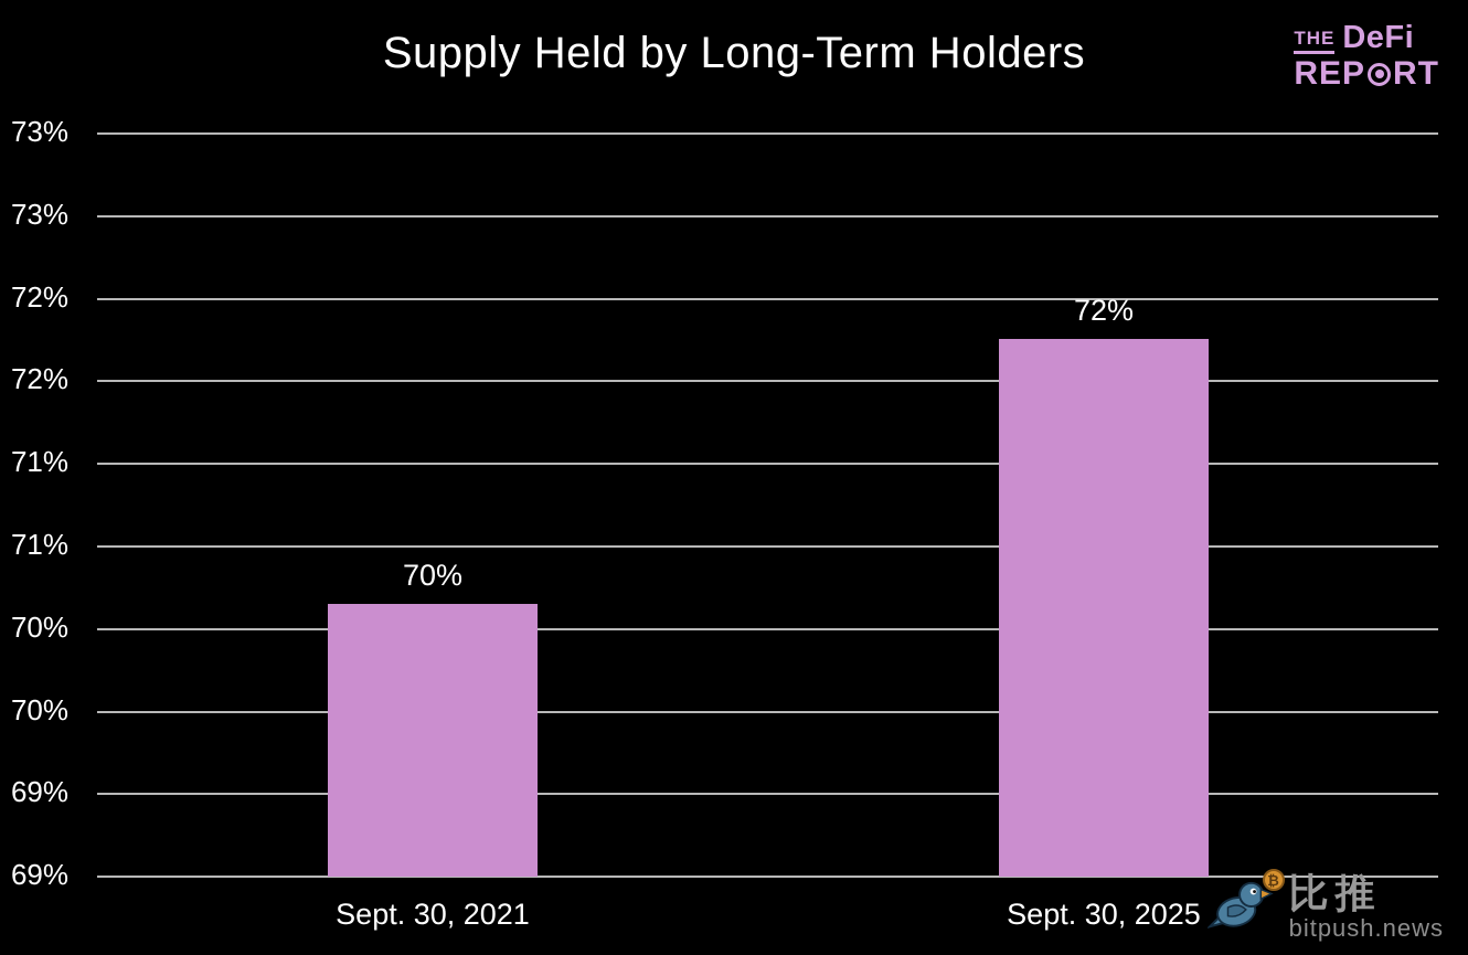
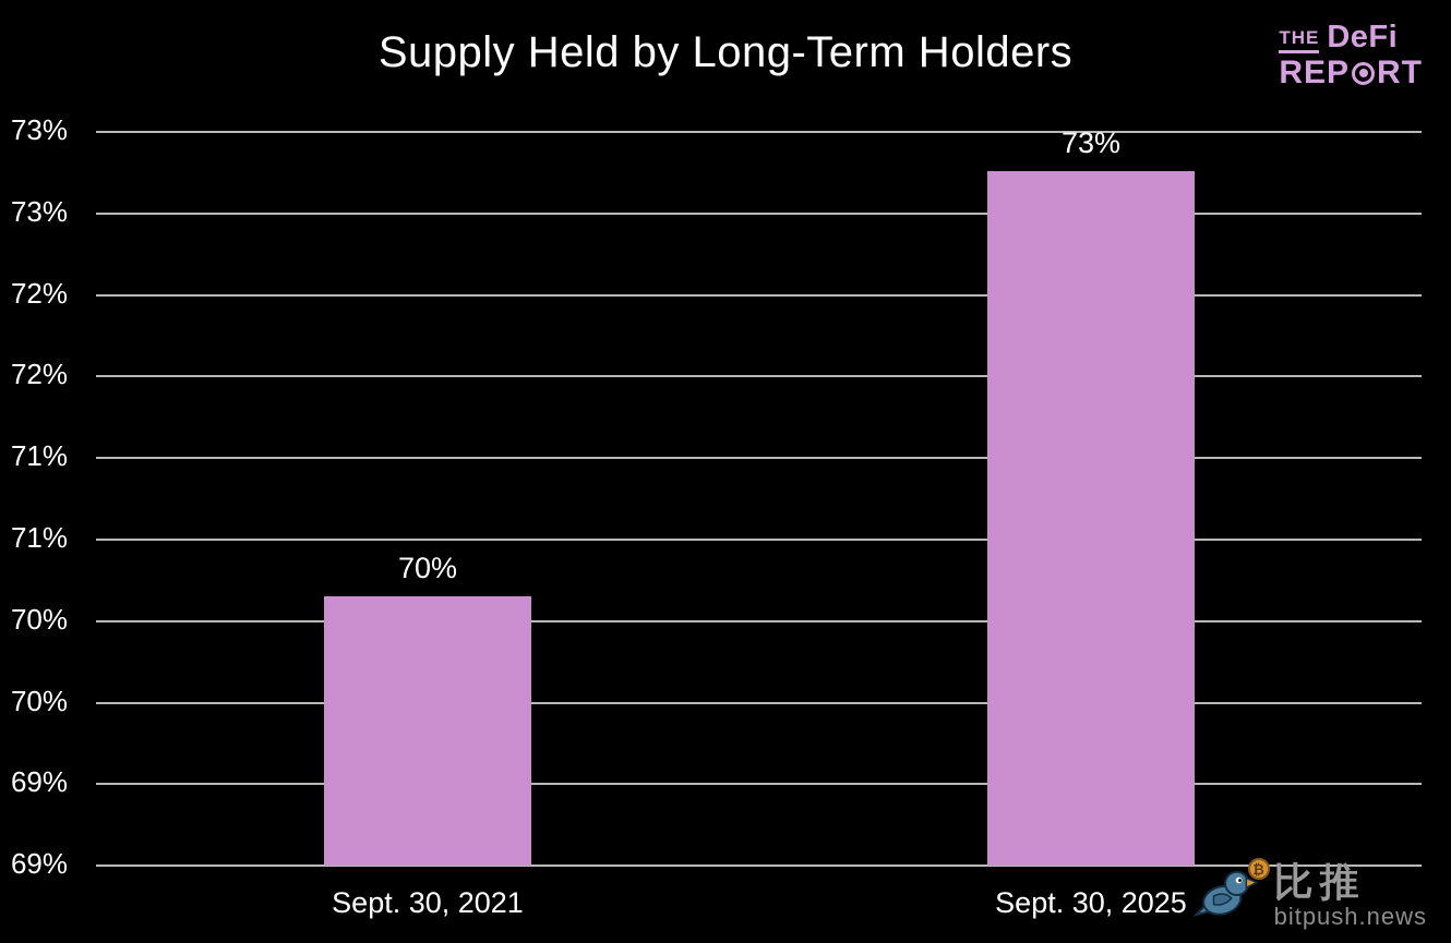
Sept. 30, 2025: 72% -> 73%
